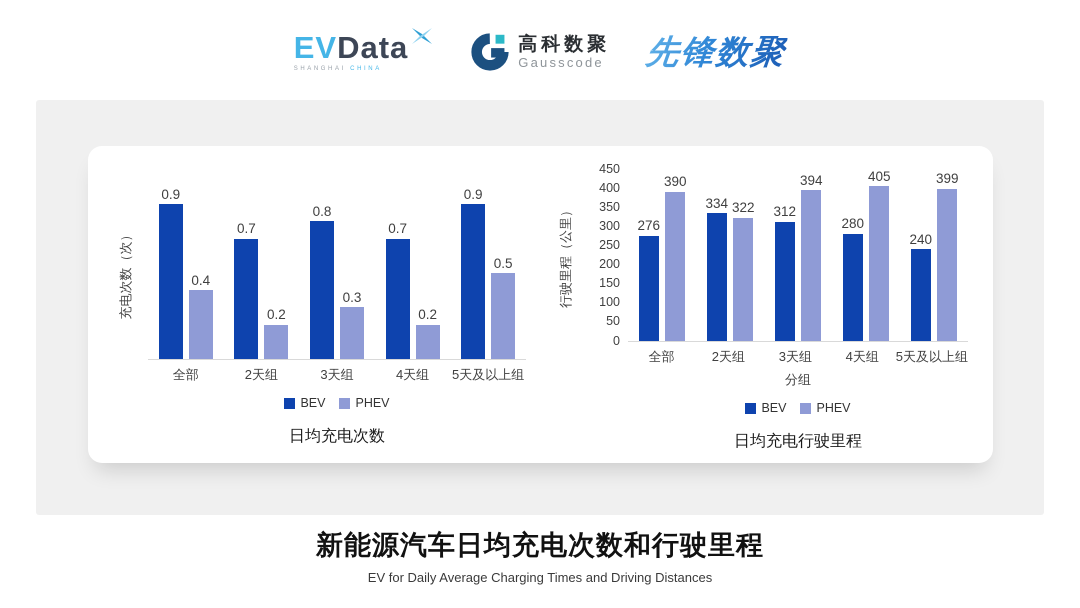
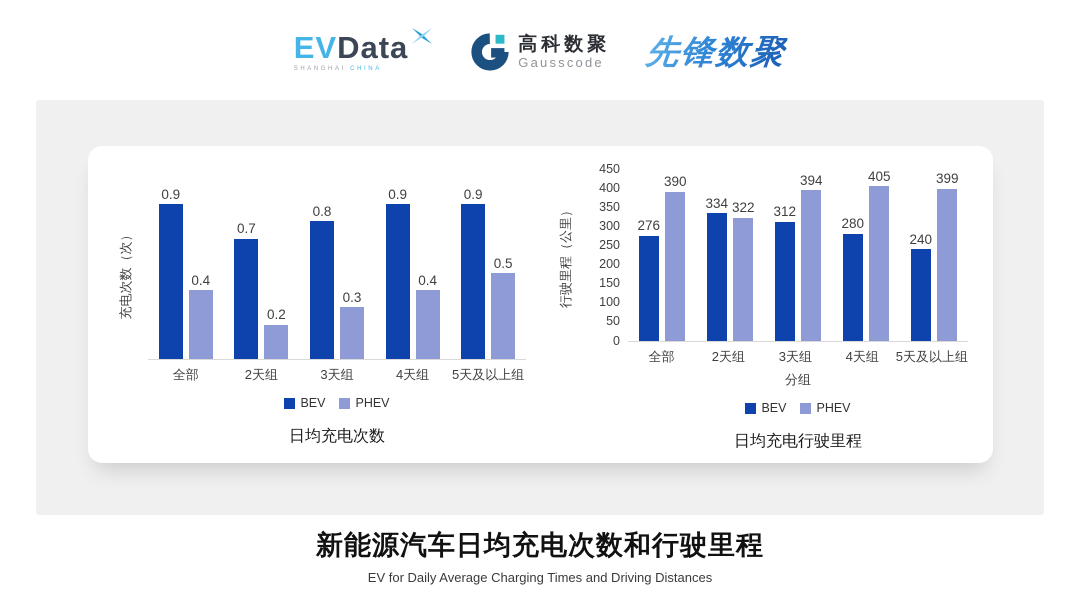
日均充电次数/BEV/4天组: 0.7 -> 0.9
日均充电次数/PHEV/4天组: 0.2 -> 0.4
